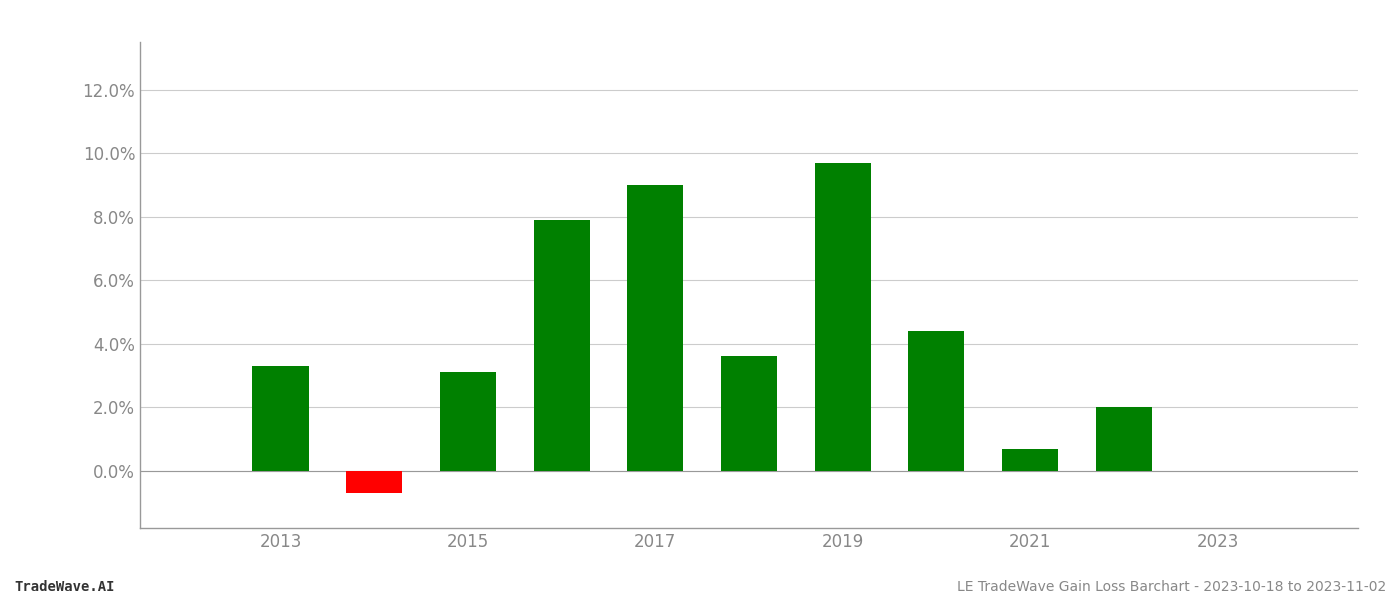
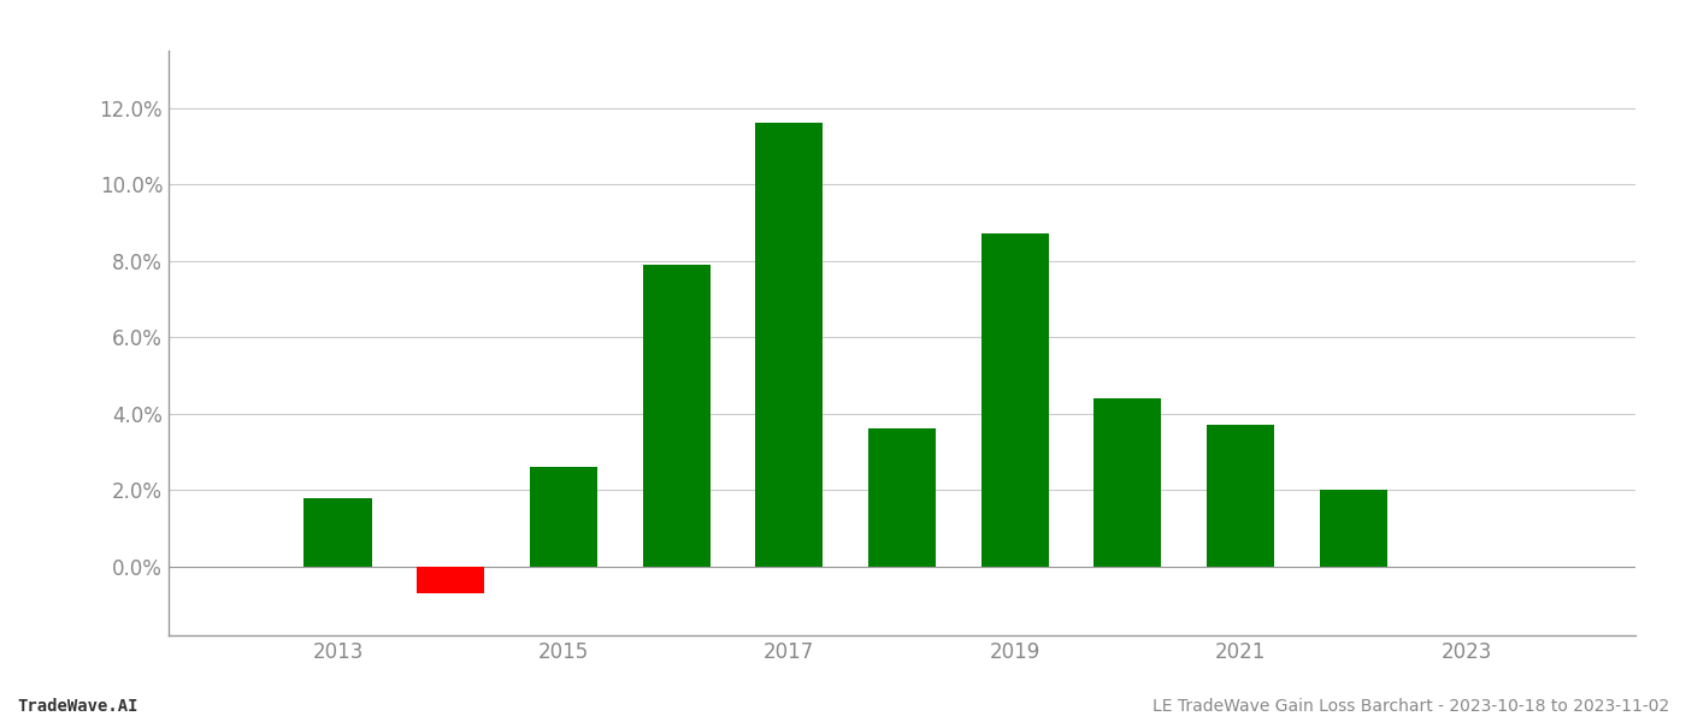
2013: 3.3% -> 1.8%
2015: 3.1% -> 2.6%
2017: 9.0% -> 11.6%
2019: 9.7% -> 8.7%
2021: 0.7% -> 3.7%
